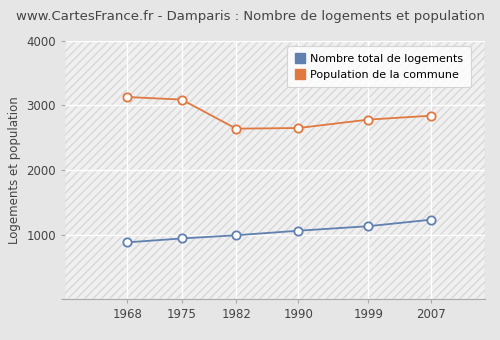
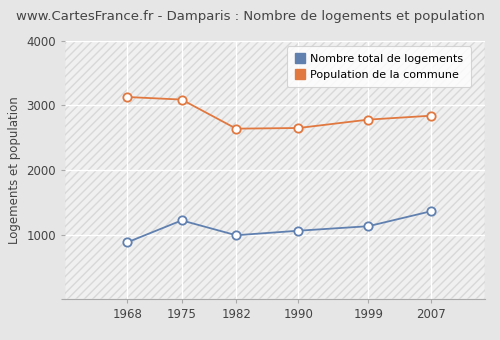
Nombre total de logements/1975: 940 -> 1220
Nombre total de logements/2007: 1230 -> 1360
